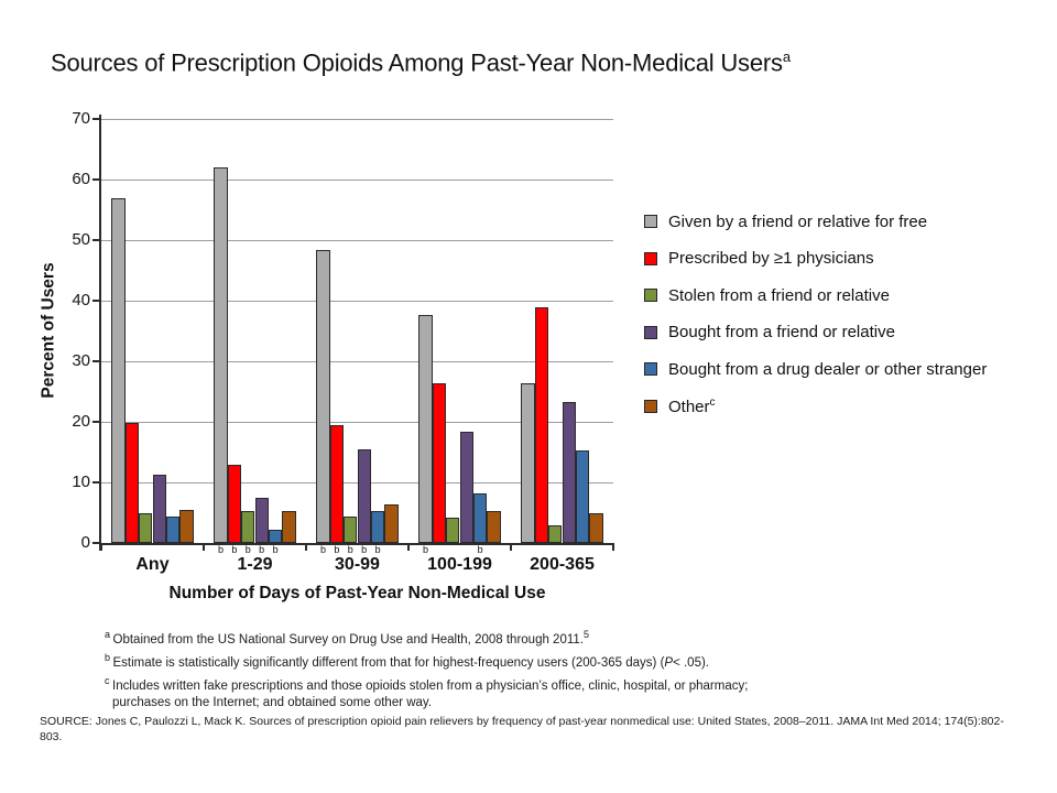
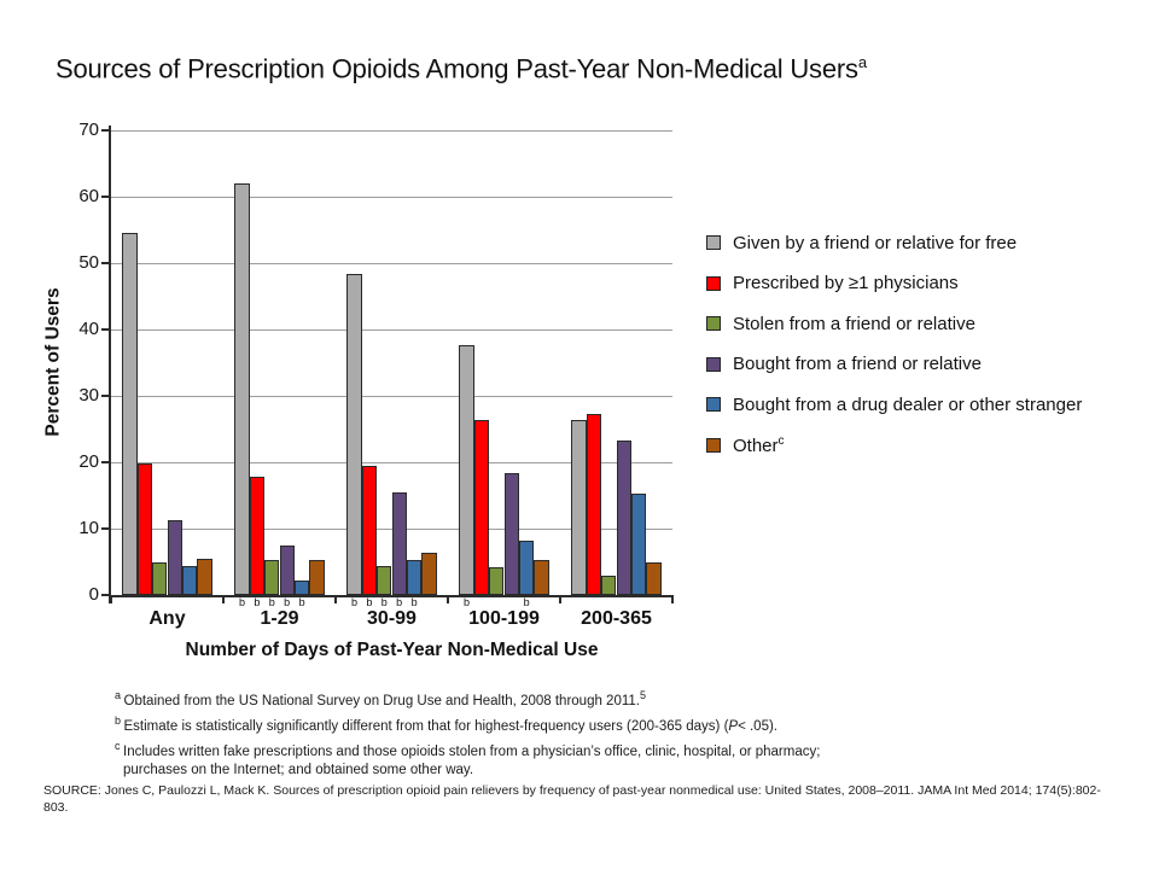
Given by a friend or relative for free/Any: 57 -> 54
Prescribed by ≥1 physicians/1-29: 13 -> 18
Prescribed by ≥1 physicians/200-365: 39 -> 27
